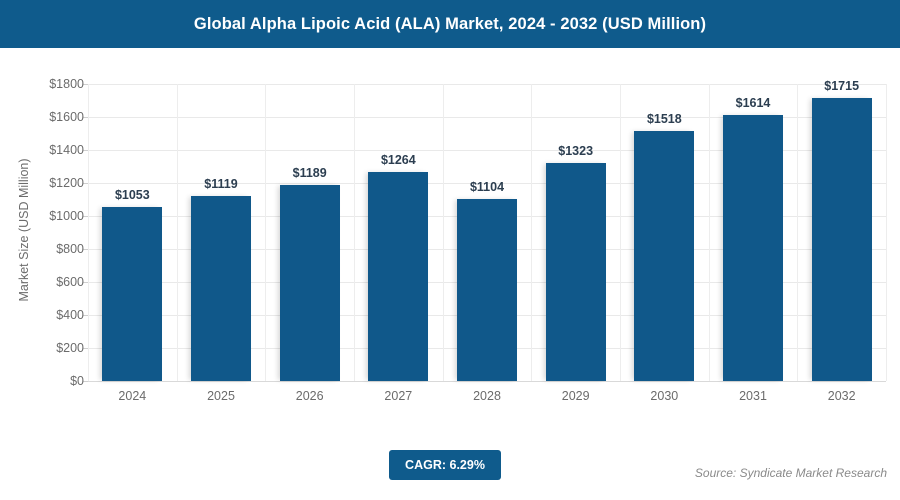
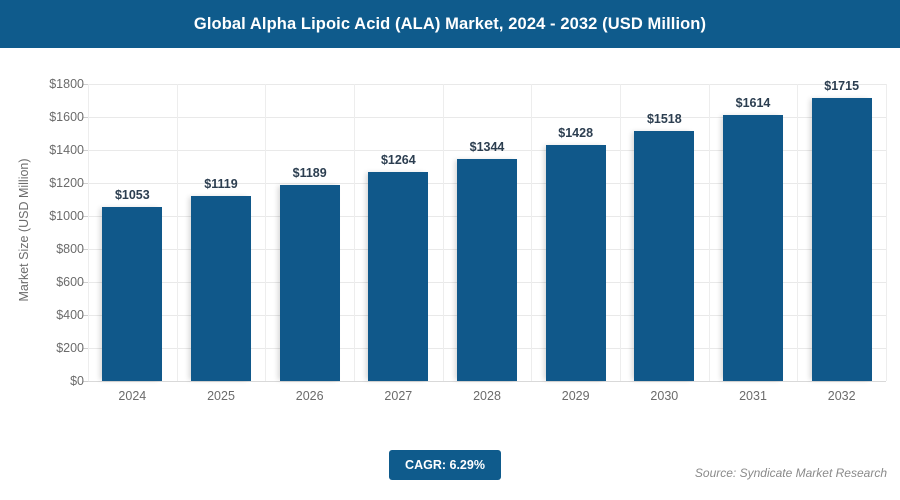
2028: $1104 -> $1344
2029: $1323 -> $1428
